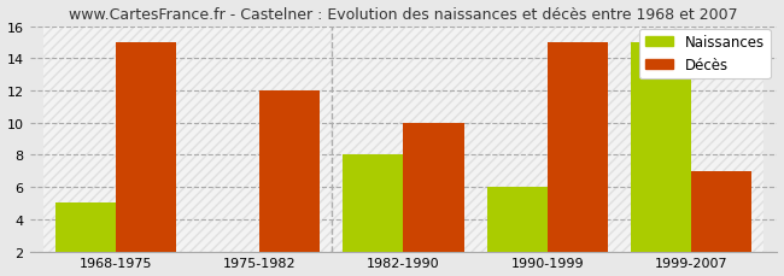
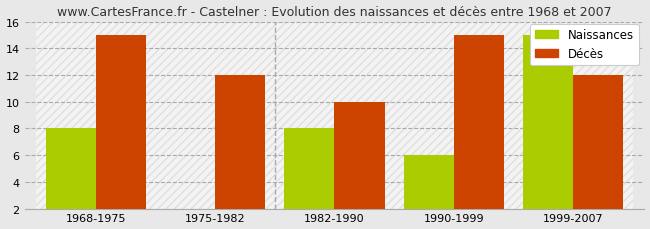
Naissances/1968-1975: 5 -> 8
Décès/1999-2007: 7 -> 12
